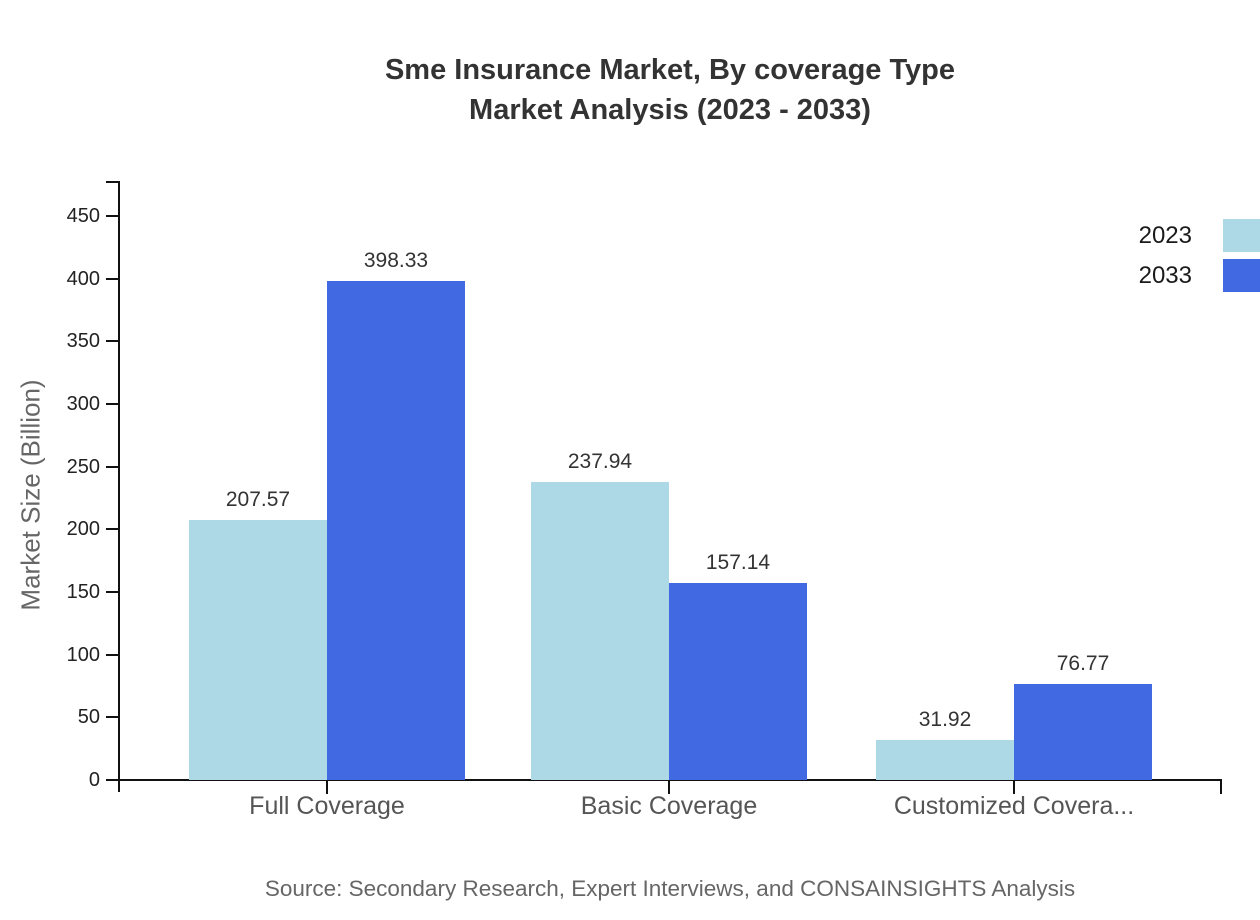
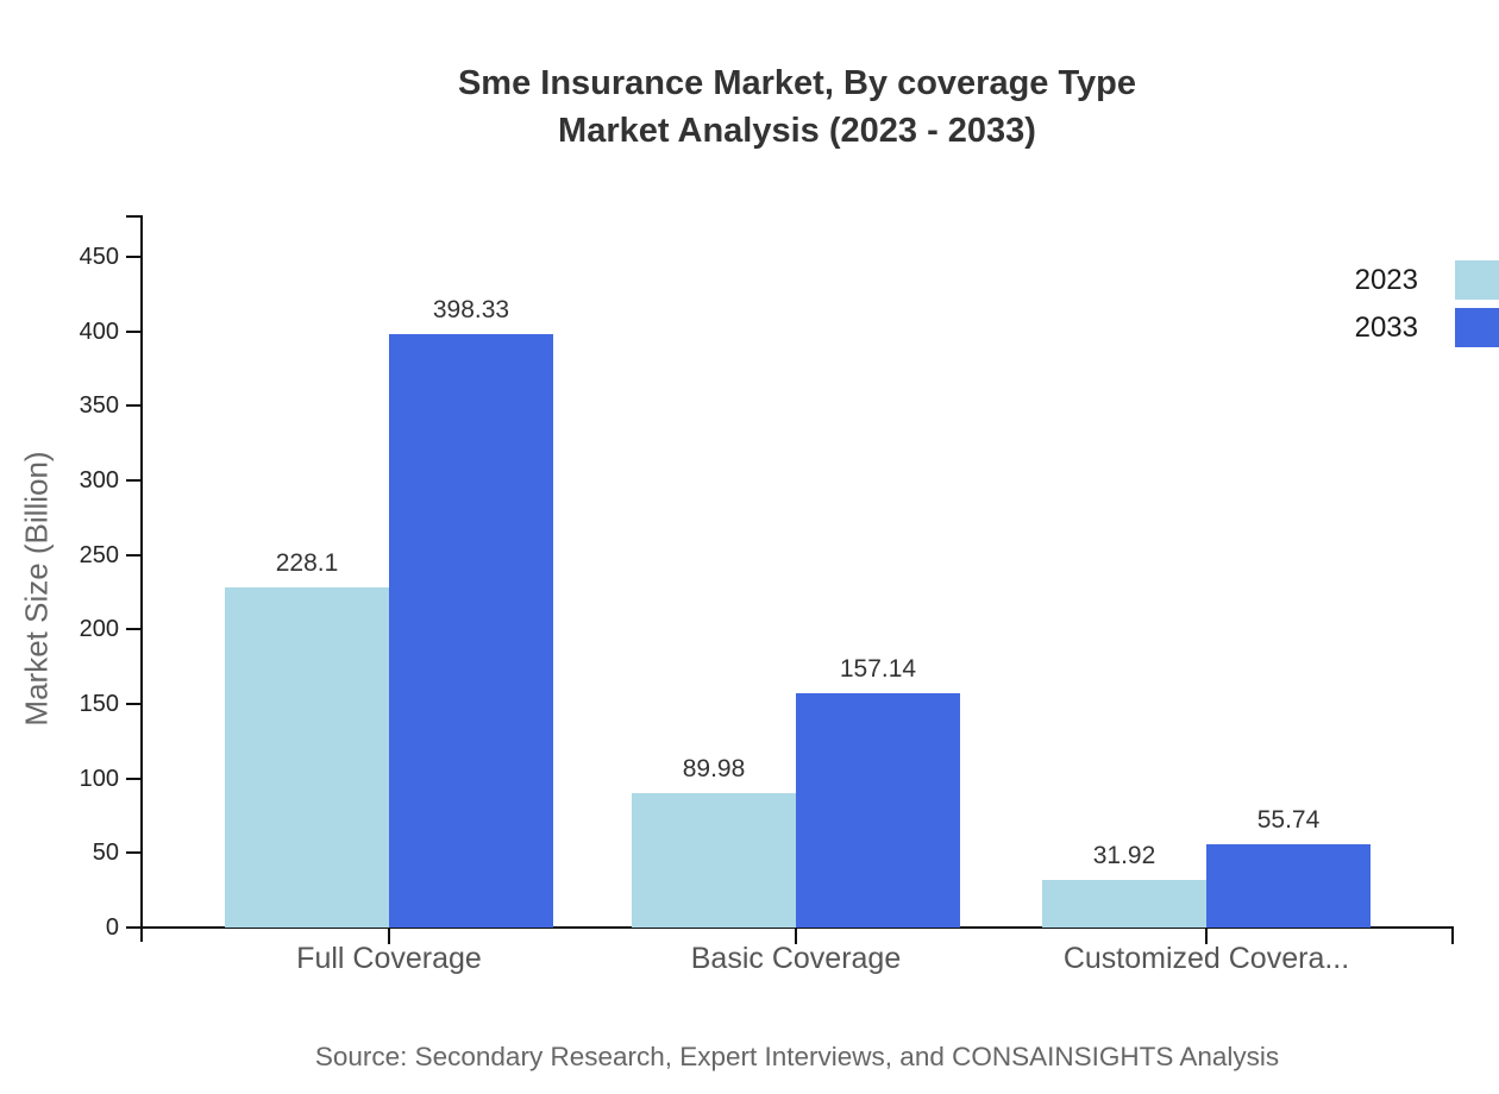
2023/Full Coverage: 207.57 -> 228.1
2023/Basic Coverage: 237.94 -> 89.98
2033/Customized Covera...: 76.77 -> 55.74
